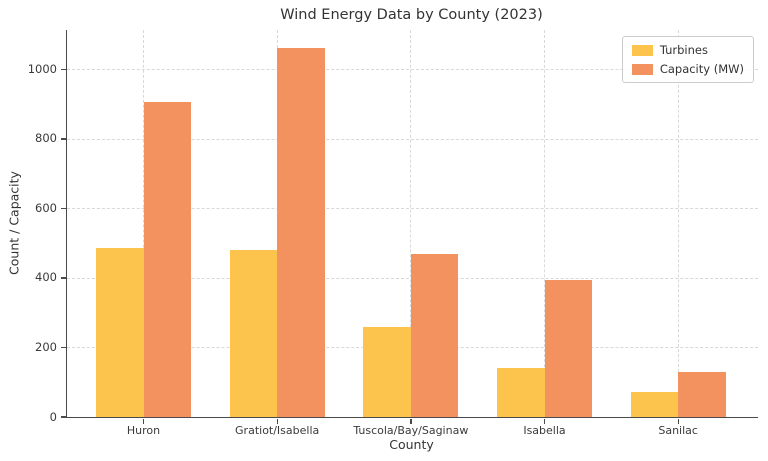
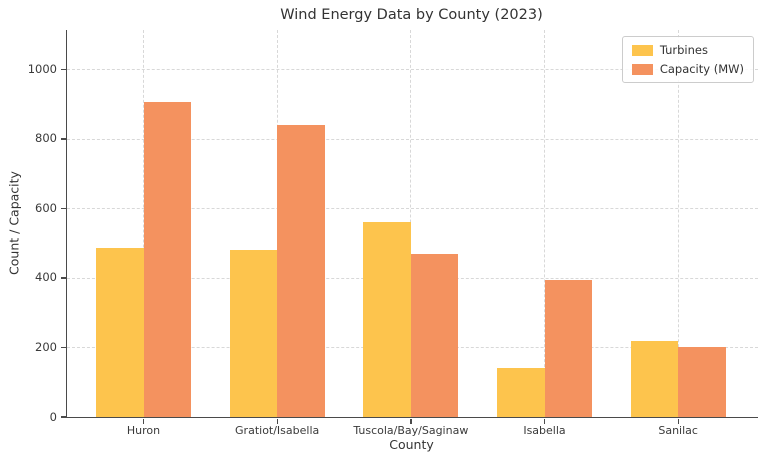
Capacity (MW)/Gratiot/Isabella: 1060 -> 840
Turbines/Tuscola/Bay/Saginaw: 260 -> 560
Turbines/Sanilac: 70 -> 220
Capacity (MW)/Sanilac: 130 -> 200
